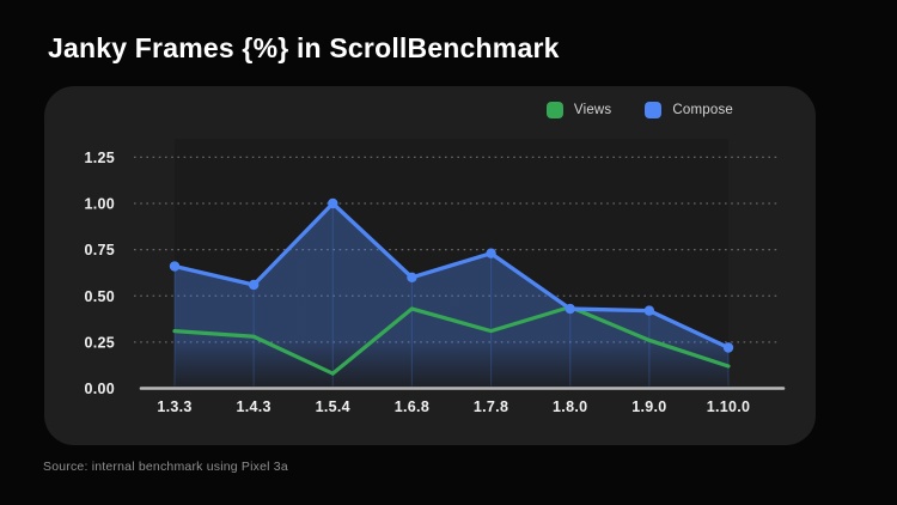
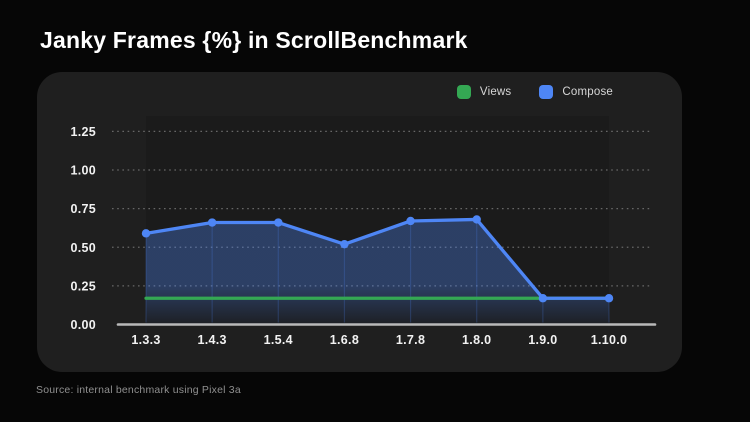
Views/1.3.3: 0.31 -> 0.17
Compose/1.3.3: 0.66 -> 0.59
Views/1.4.3: 0.28 -> 0.17
Compose/1.4.3: 0.56 -> 0.66
Views/1.5.4: 0.08 -> 0.17
Compose/1.5.4: 1.00 -> 0.66
Views/1.6.8: 0.43 -> 0.17
Compose/1.6.8: 0.60 -> 0.52
Views/1.7.8: 0.31 -> 0.17
Compose/1.7.8: 0.73 -> 0.67
Views/1.8.0: 0.44 -> 0.17
Compose/1.8.0: 0.43 -> 0.68
Views/1.9.0: 0.26 -> 0.17
Compose/1.9.0: 0.42 -> 0.17
Views/1.10.0: 0.12 -> 0.17
Compose/1.10.0: 0.22 -> 0.17
